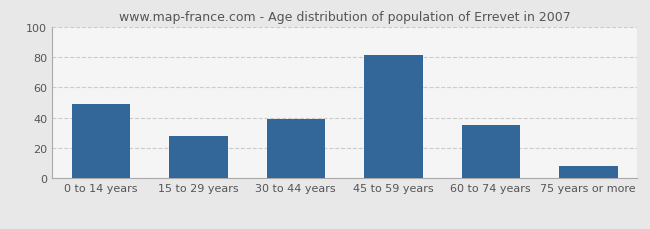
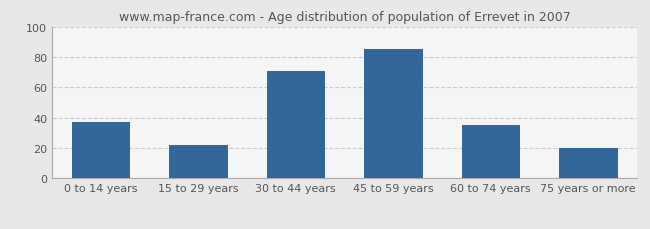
0 to 14 years: 49 -> 37
15 to 29 years: 28 -> 22
30 to 44 years: 39 -> 71
45 to 59 years: 81 -> 85
75 years or more: 8 -> 20
